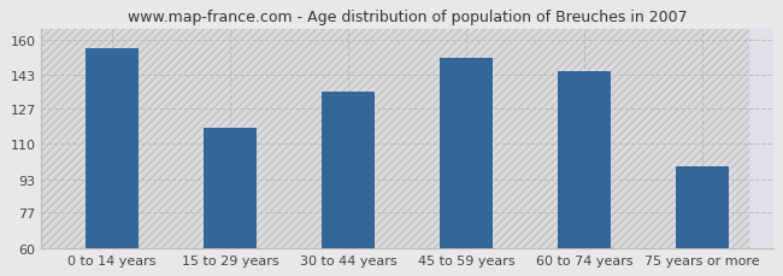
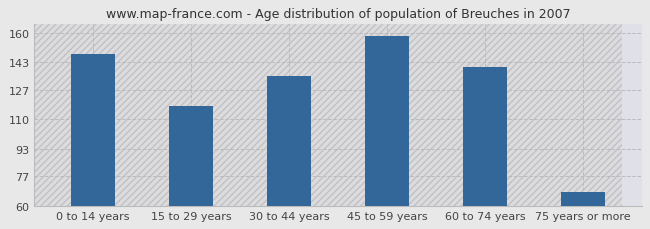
0 to 14 years: 156 -> 148
45 to 59 years: 151 -> 158
60 to 74 years: 145 -> 140
75 years or more: 99 -> 68
